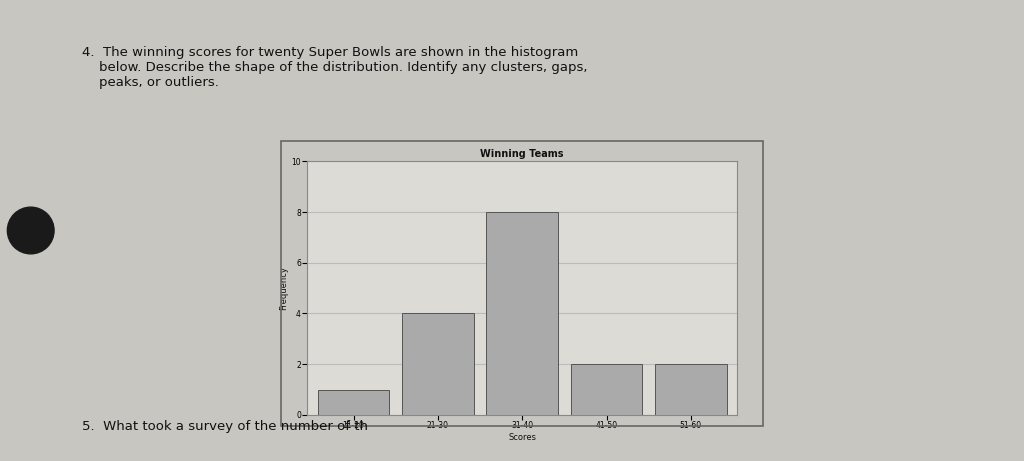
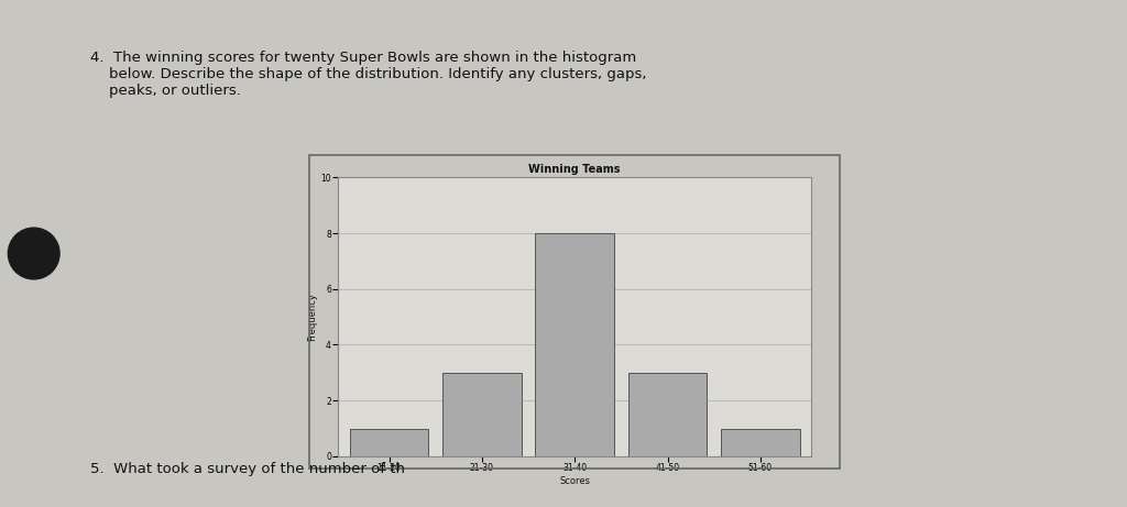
21-30: 4 -> 3
41-50: 2 -> 3
51-60: 2 -> 1
